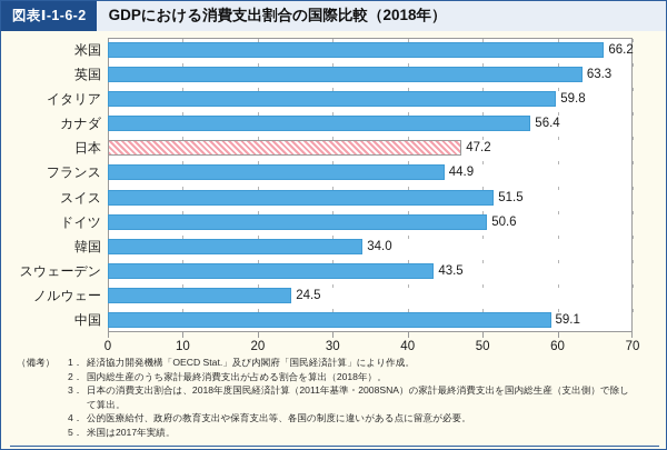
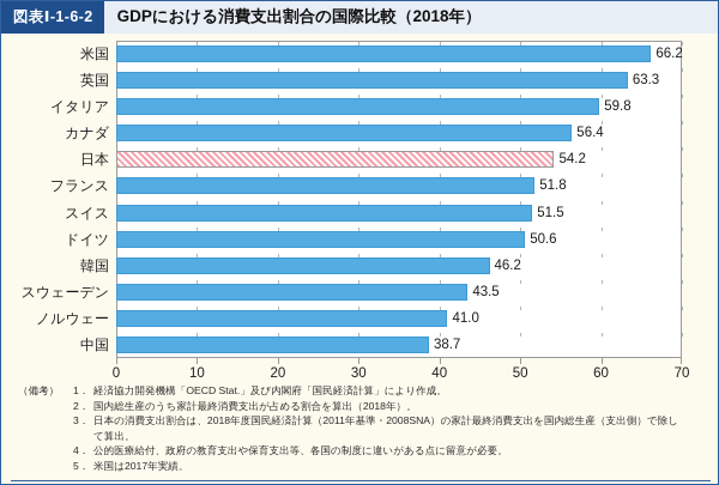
日本: 47.2 -> 54.2
フランス: 44.9 -> 51.8
韓国: 34.0 -> 46.2
ノルウェー: 24.5 -> 41.0
中国: 59.1 -> 38.7
